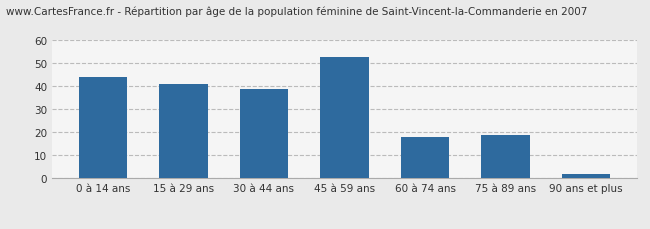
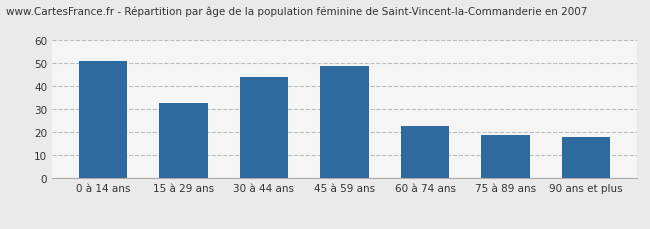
0 à 14 ans: 44 -> 51
15 à 29 ans: 41 -> 33
30 à 44 ans: 39 -> 44
45 à 59 ans: 53 -> 49
60 à 74 ans: 18 -> 23
90 ans et plus: 2 -> 18
